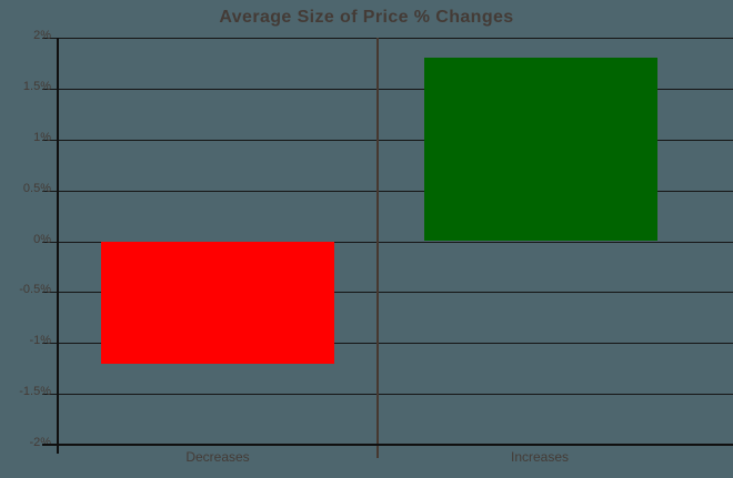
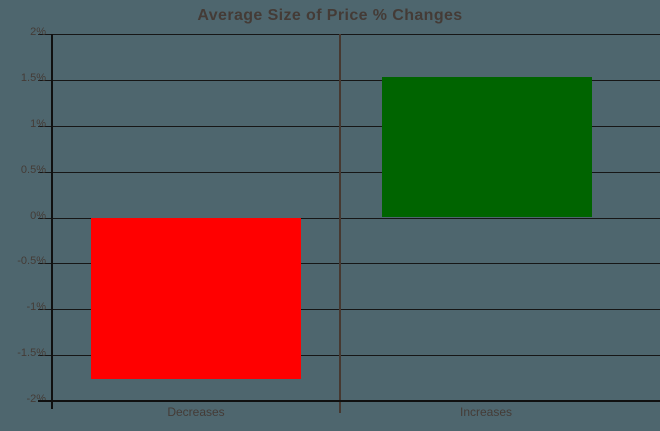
Decreases: -1.2% -> -1.8%
Increases: 1.8% -> 1.5%
